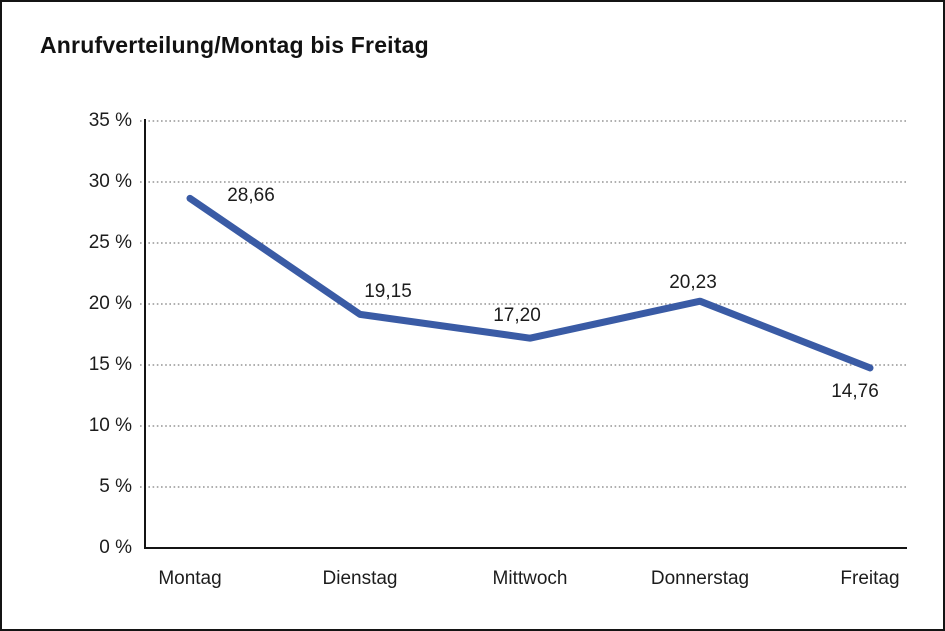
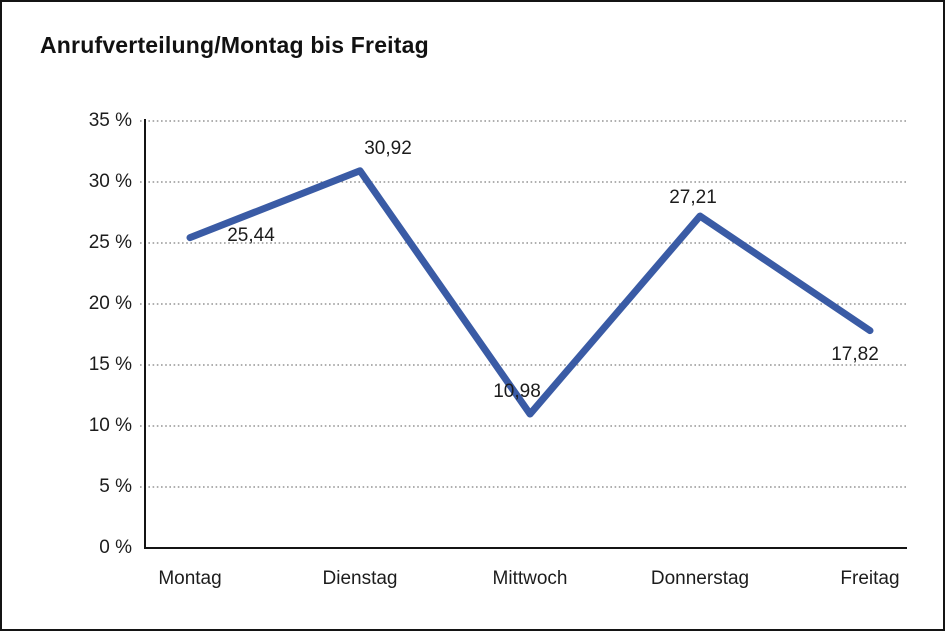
Montag: 28,66 -> 25,44
Dienstag: 19,15 -> 30,92
Mittwoch: 17,20 -> 10,98
Donnerstag: 20,23 -> 27,21
Freitag: 14,76 -> 17,82
